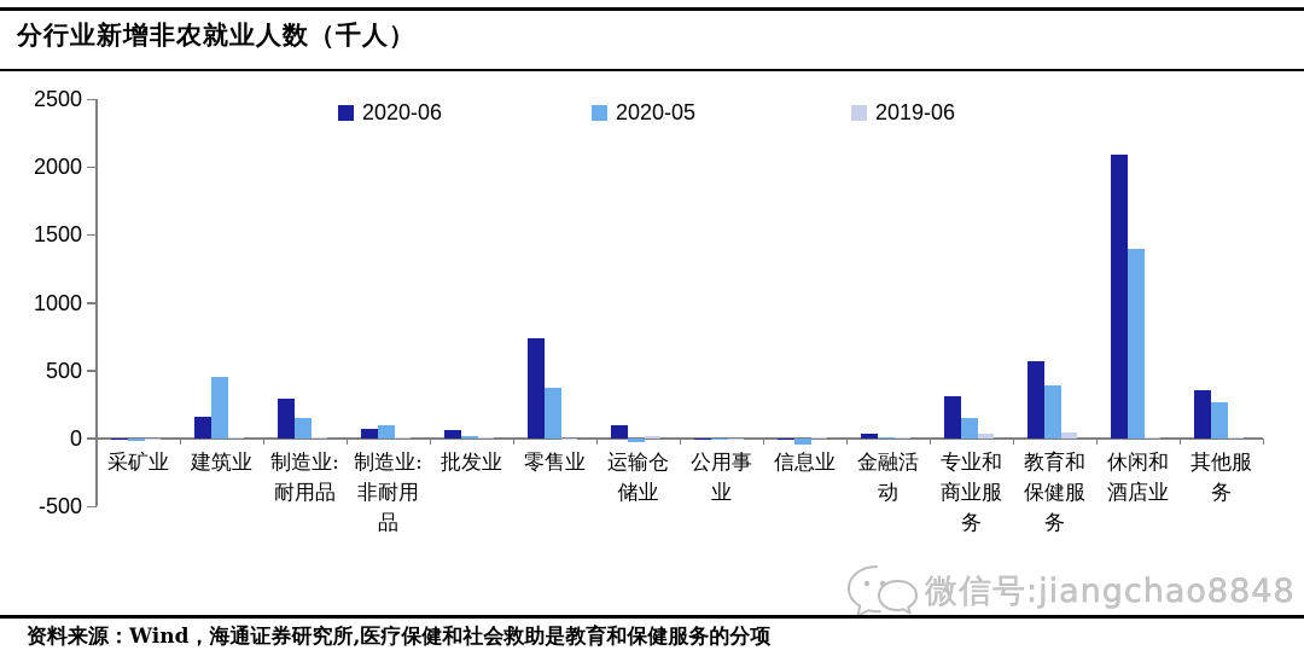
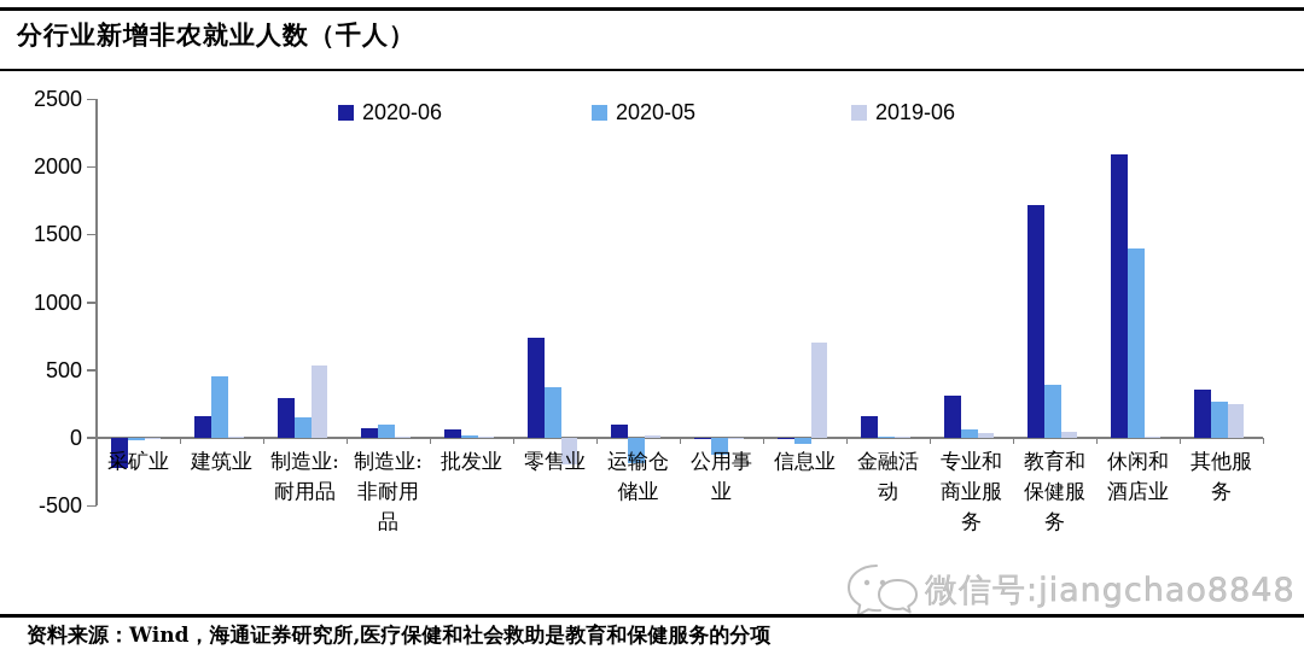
2020-06/采矿业: -10 -> -220
2019-06/制造业:耐用品: 10 -> 530
2019-06/零售业: -10 -> -200
2020-05/运输仓储业: -30 -> -190
2020-05/公用事业: -10 -> -130
2019-06/信息业: 10 -> 700
2020-06/金融活动: 30 -> 160
2020-05/专业和商业服务: 150 -> 60
2020-06/教育和保健服务: 570 -> 1720
2019-06/其他服务: 10 -> 250
